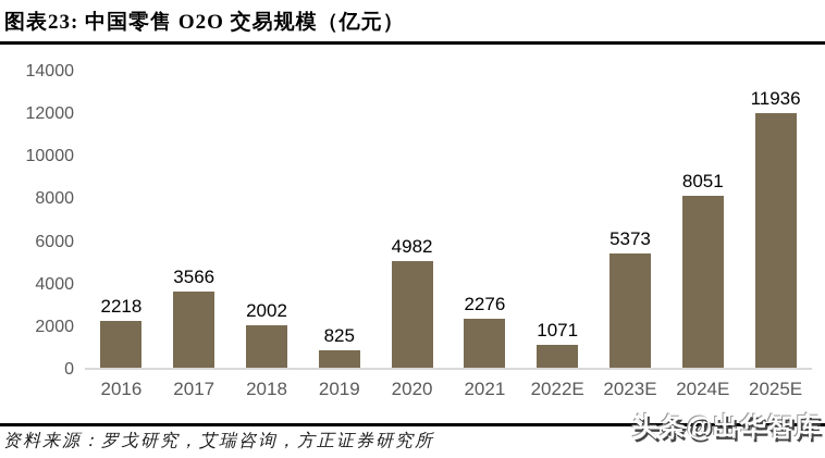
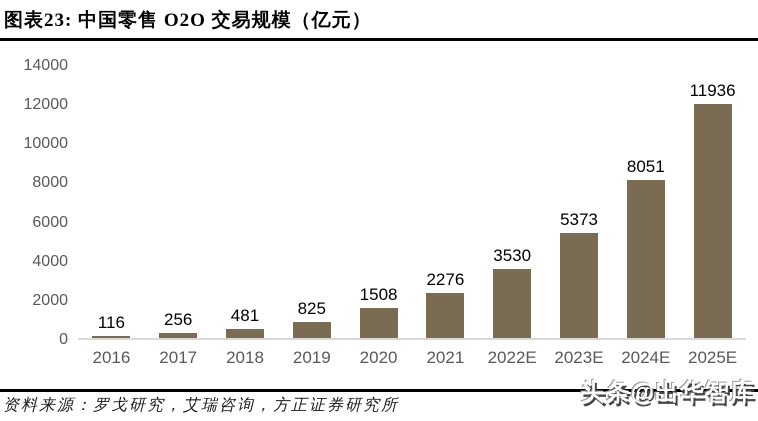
2016: 2218 -> 116
2017: 3566 -> 256
2018: 2002 -> 481
2020: 4982 -> 1508
2022E: 1071 -> 3530
